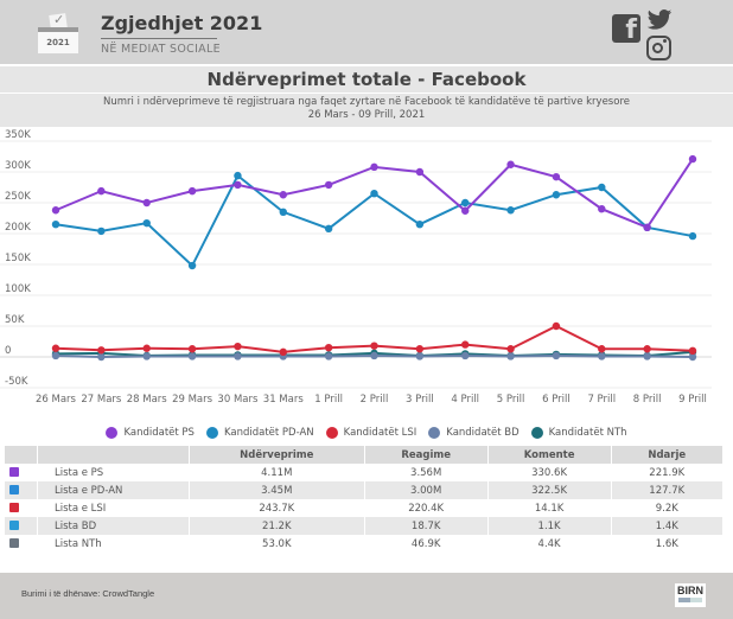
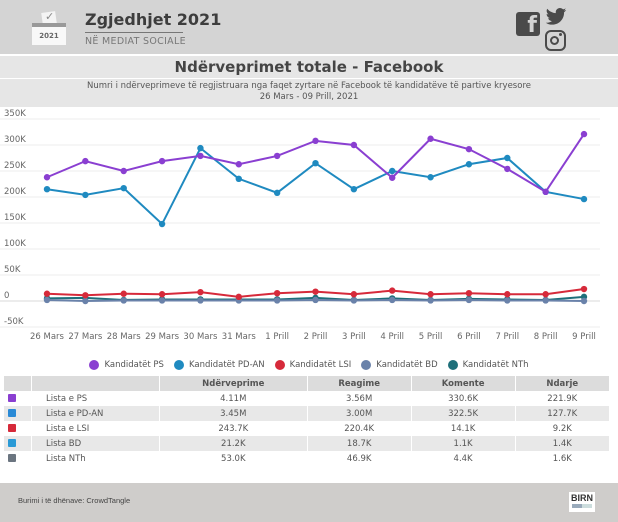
Kandidatët LSI/6 Prill: 50K -> 20K
Kandidatët PS/7 Prill: 240K -> 250K
Kandidatët LSI/9 Prill: 10K -> 20K
